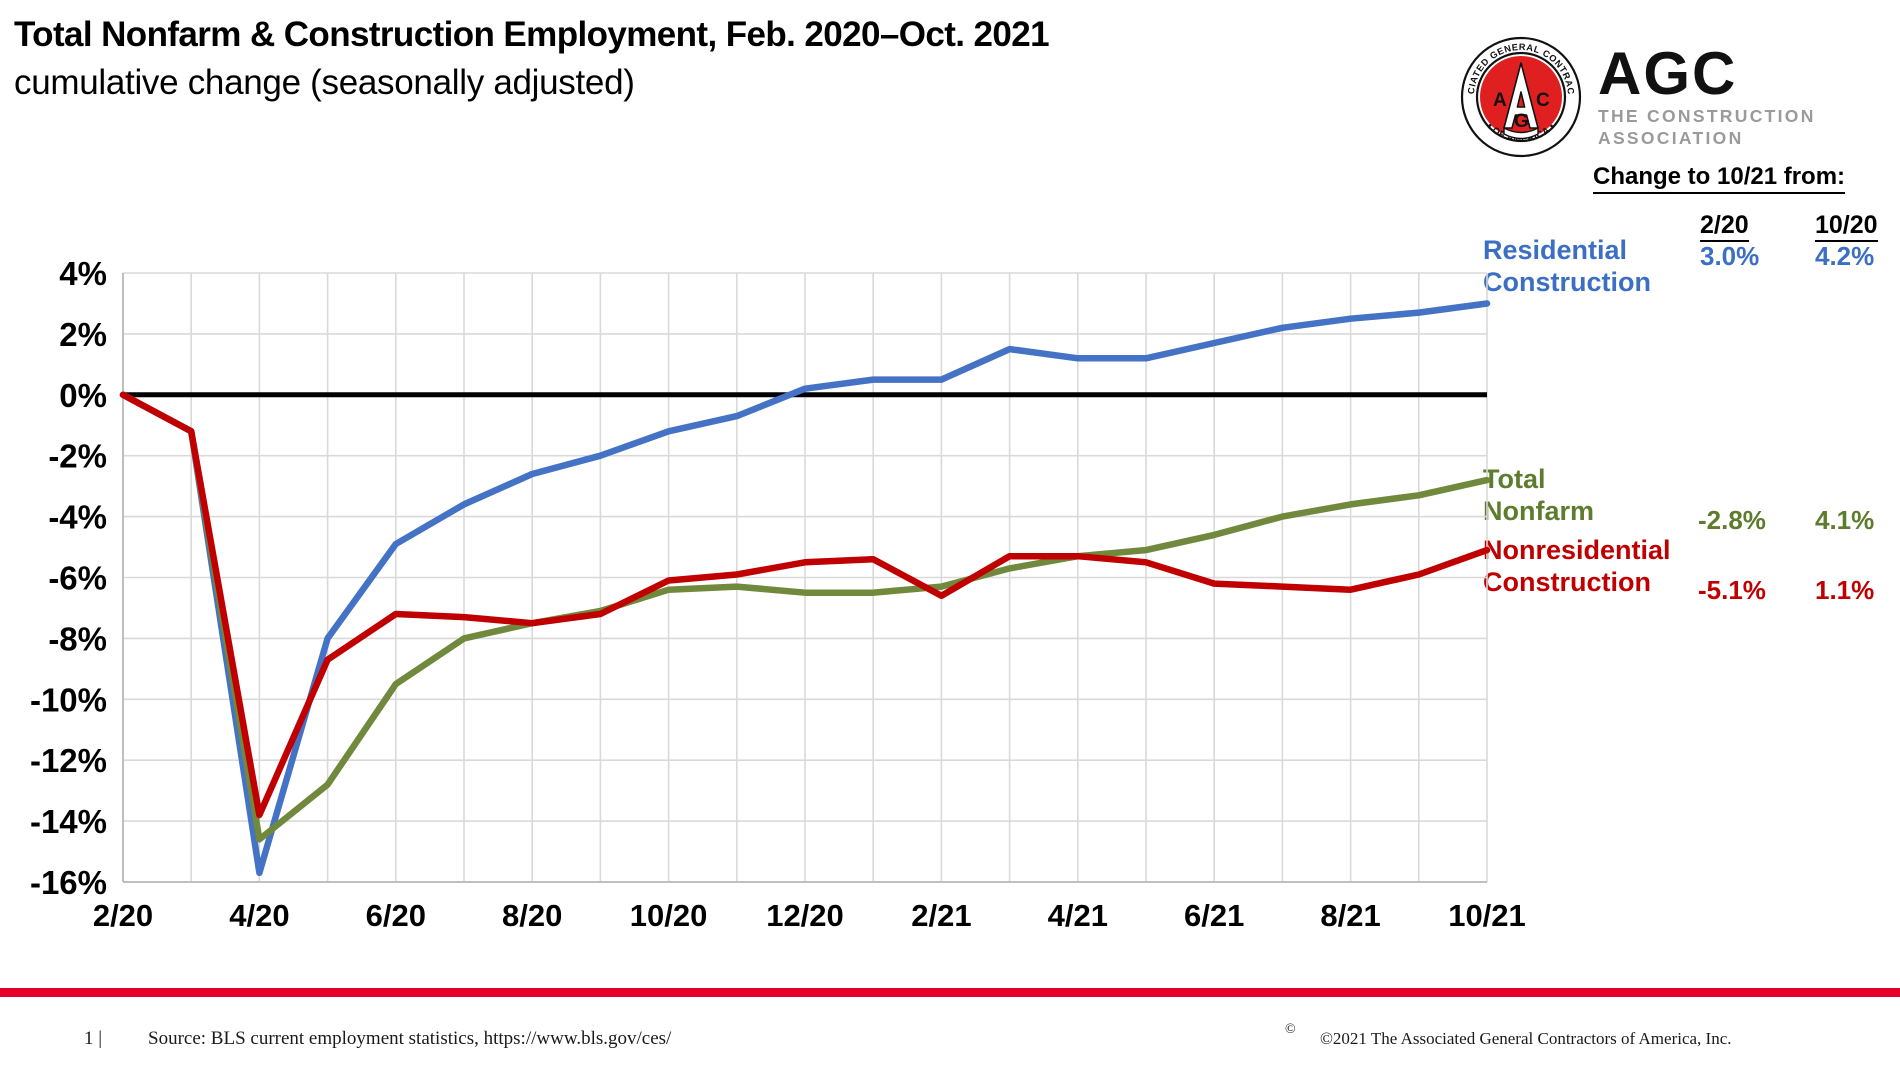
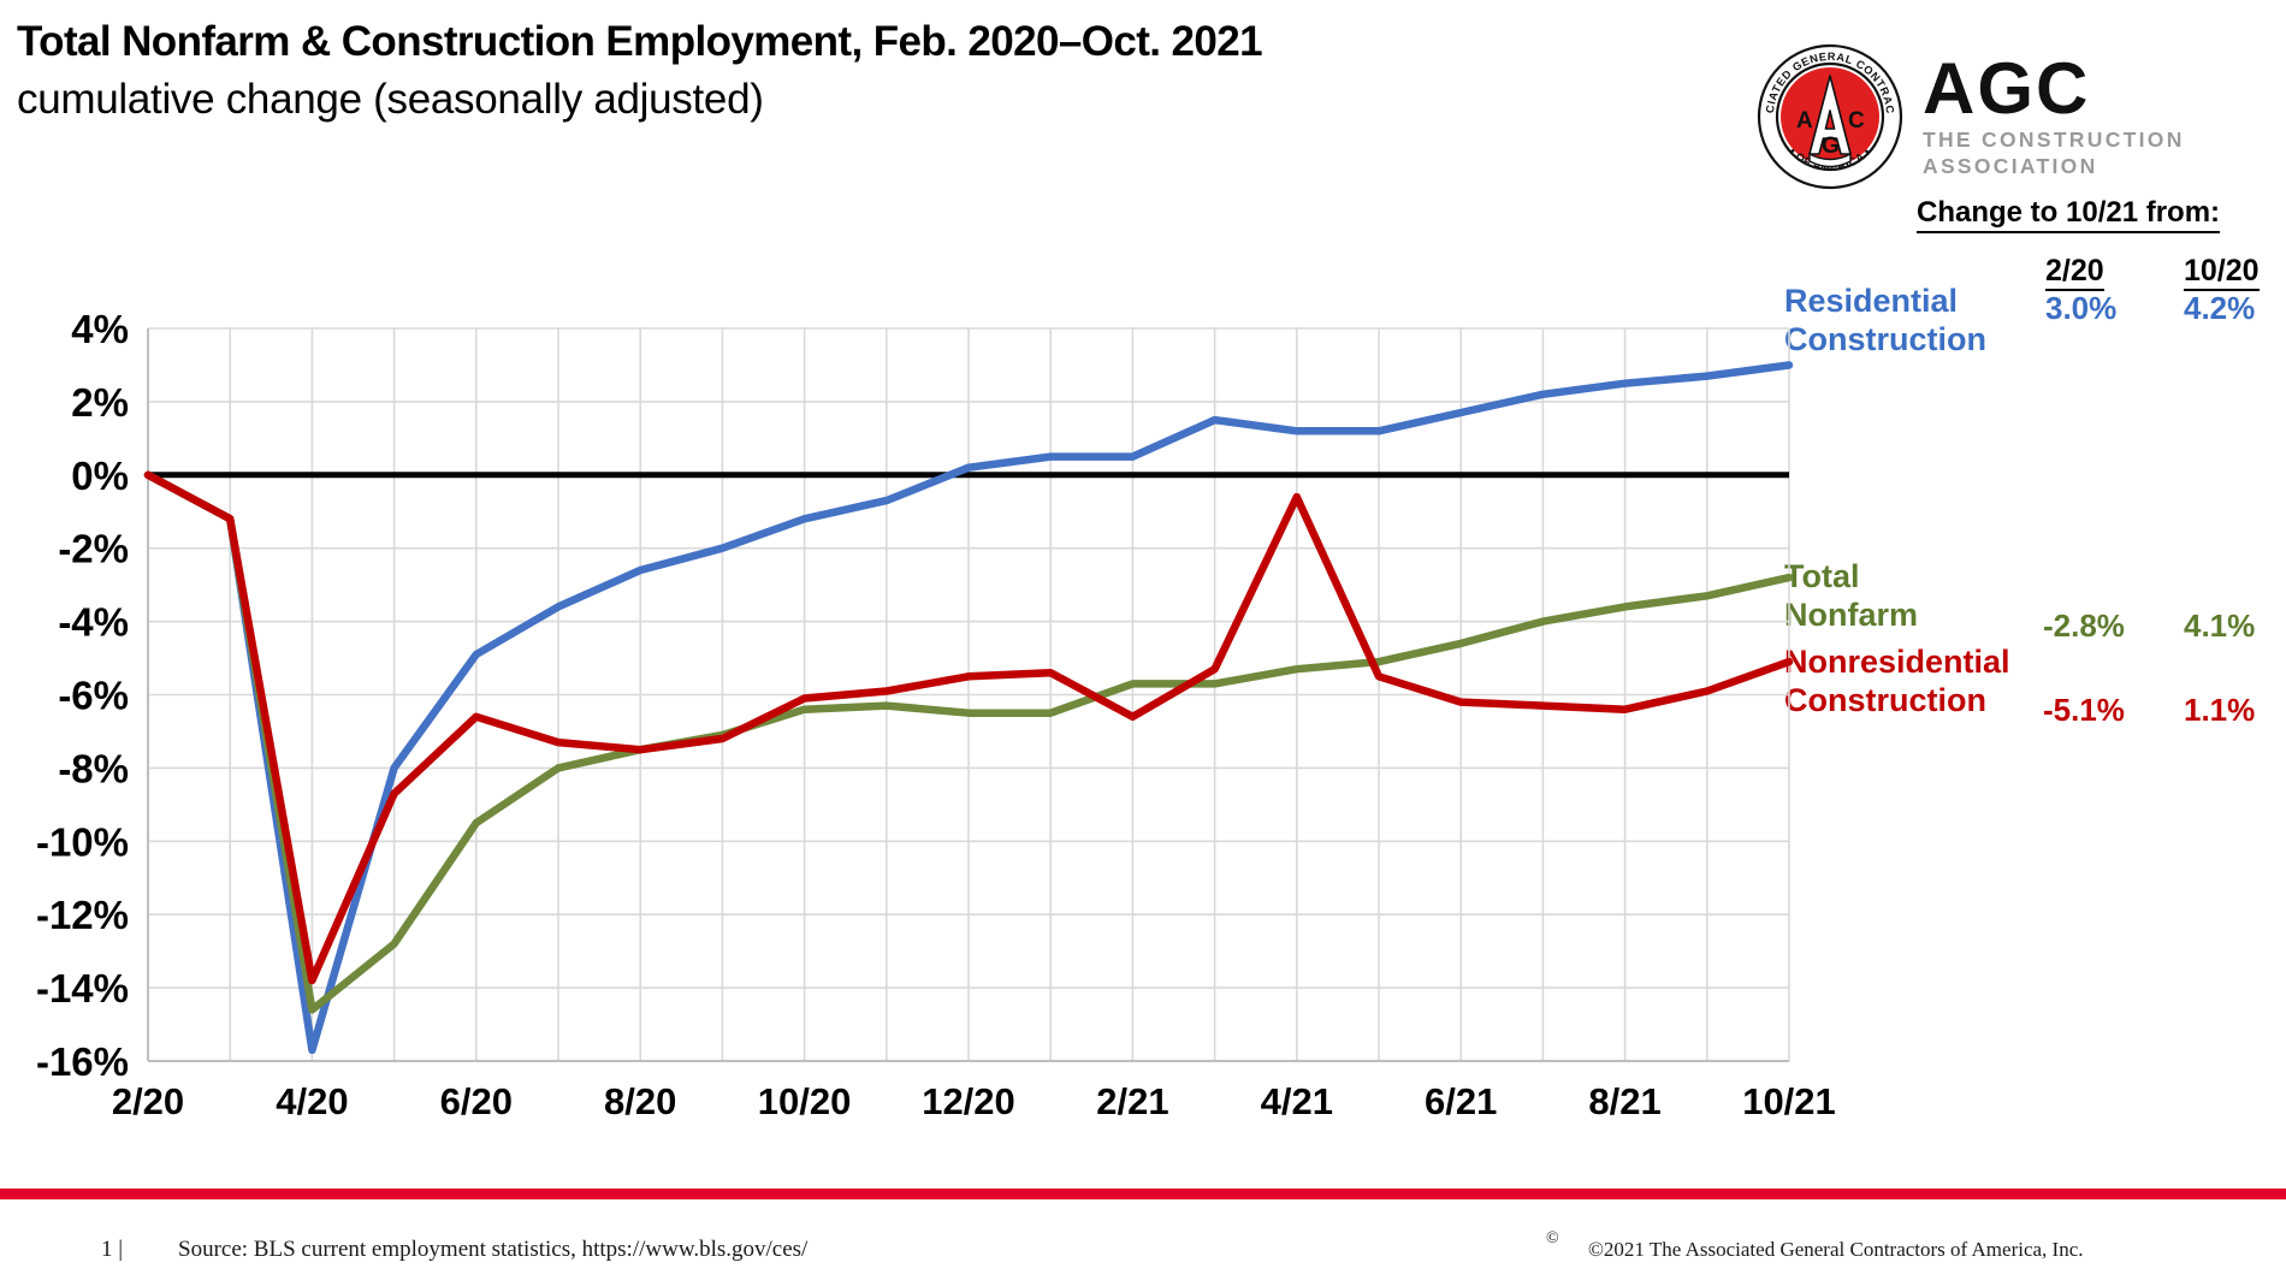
Nonresidential Construction/6/20: -7.2% -> -6.6%
Total Nonfarm/2/21: -6.3% -> -5.7%
Nonresidential Construction/4/21: -5.3% -> -0.6%
